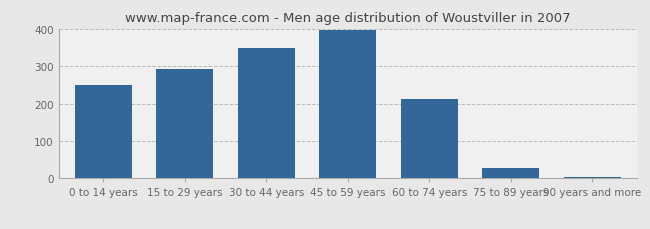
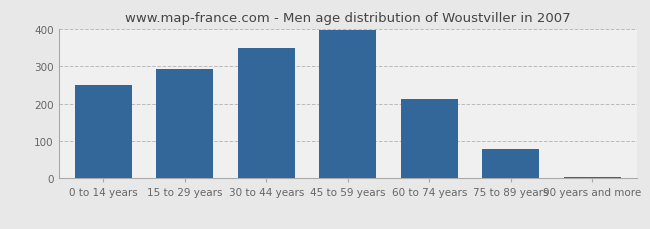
75 to 89 years: 27 -> 80
